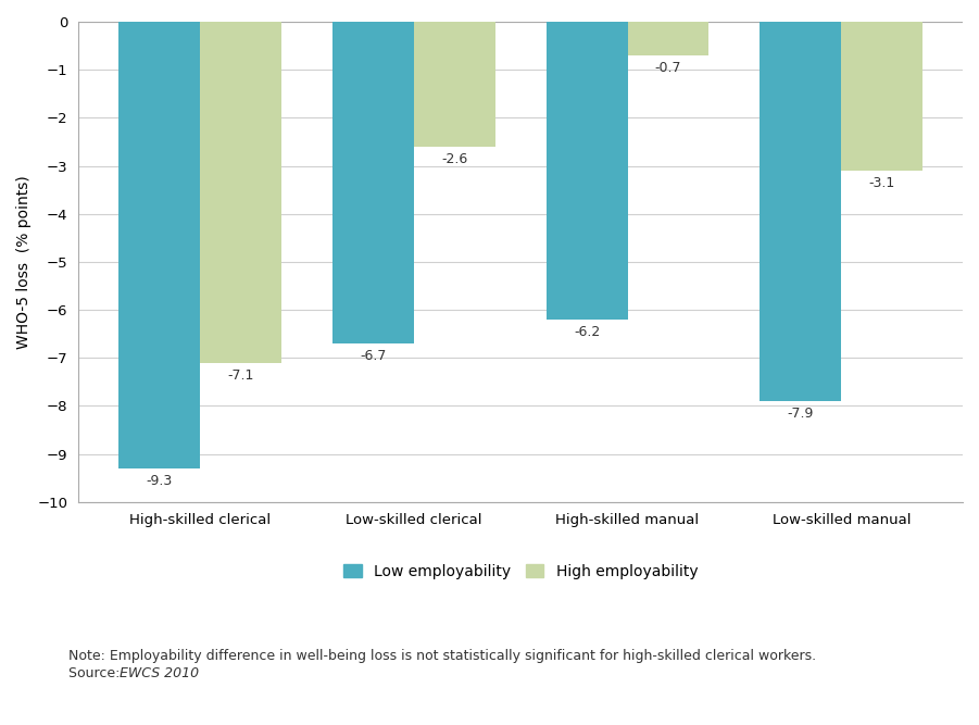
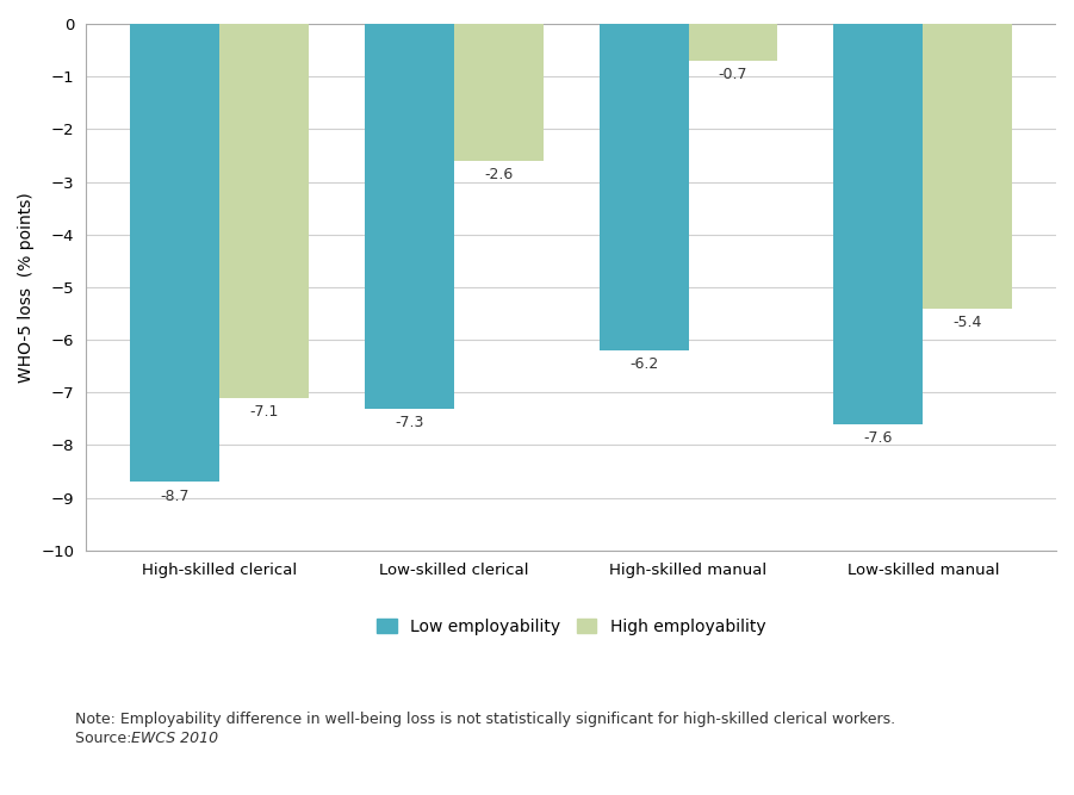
Low employability/High-skilled clerical: -9.3 -> -8.7
Low employability/Low-skilled clerical: -6.7 -> -7.3
Low employability/Low-skilled manual: -7.9 -> -7.6
High employability/Low-skilled manual: -3.1 -> -5.4
